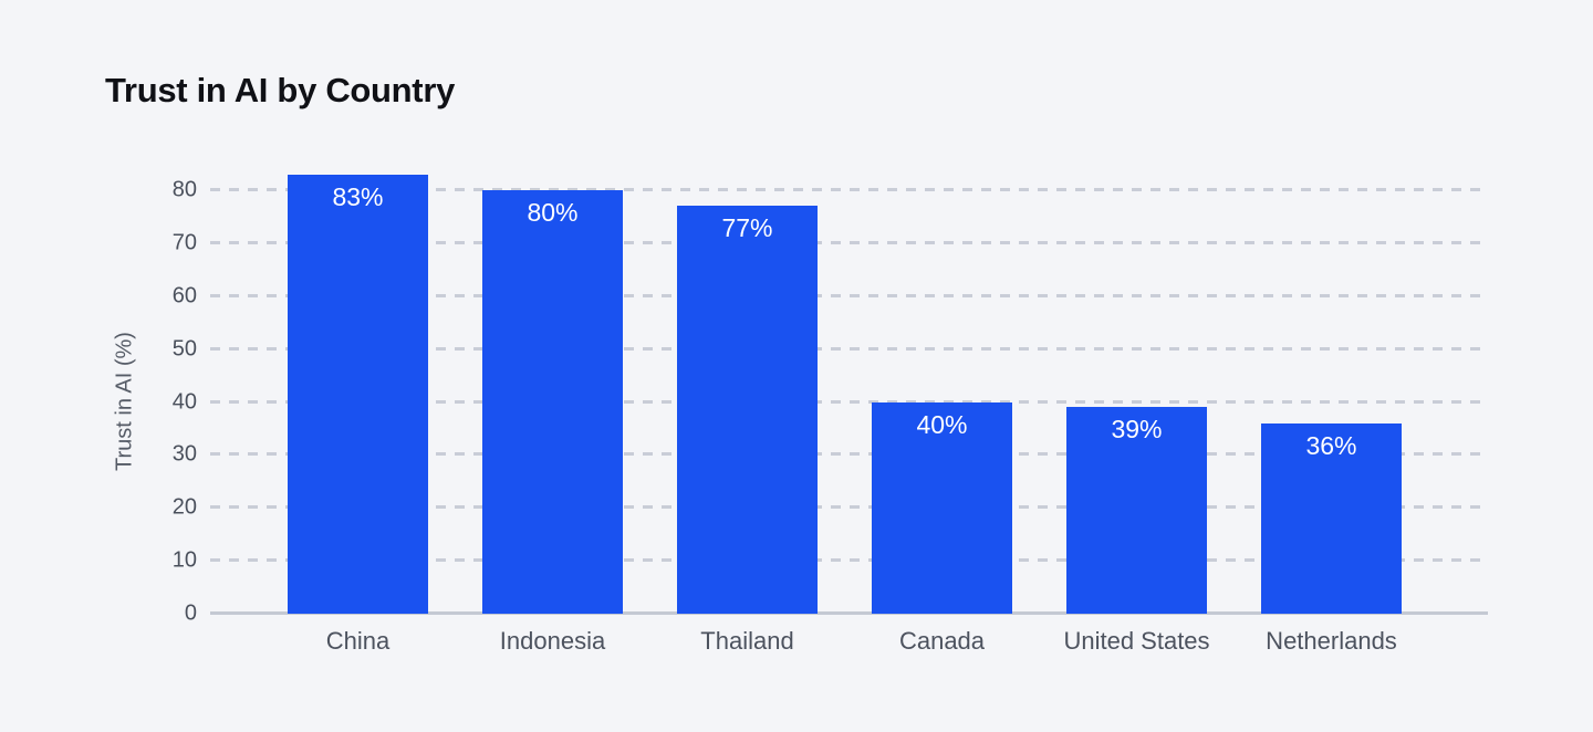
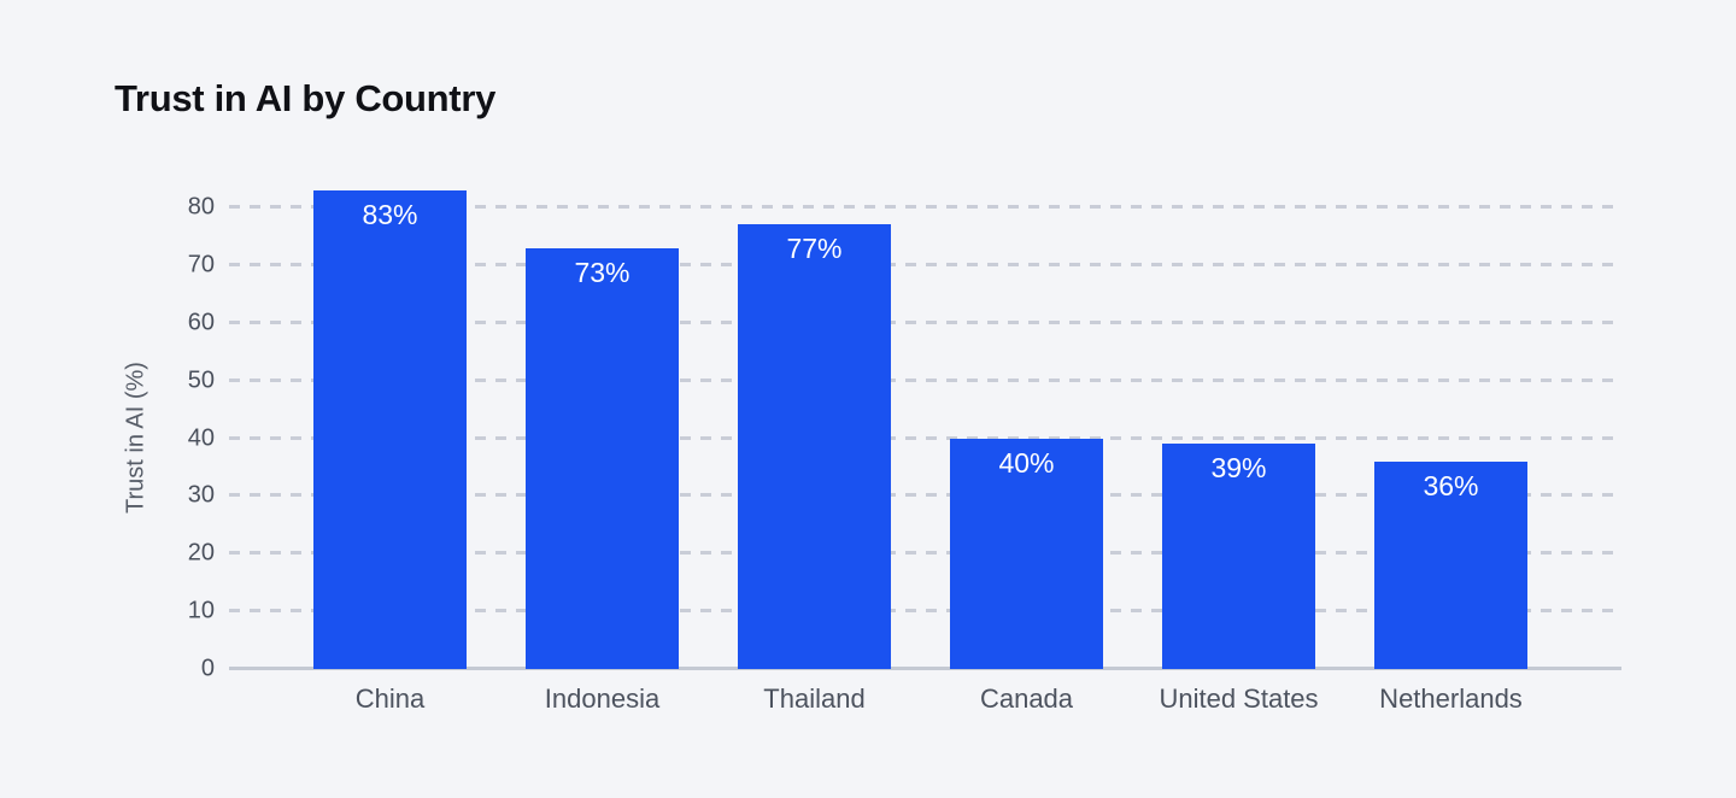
Indonesia: 80% -> 73%
